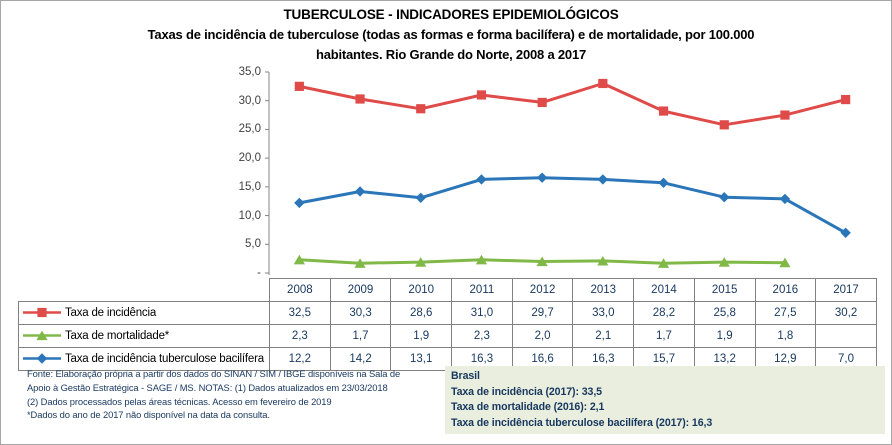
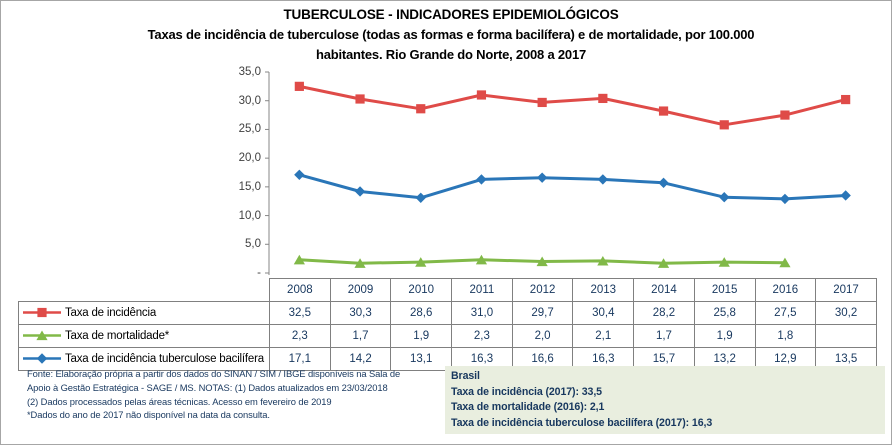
Taxa de incidência tuberculose bacilífera/2008: 12,2 -> 17,1
Taxa de incidência/2013: 33,0 -> 30,4
Taxa de incidência tuberculose bacilífera/2017: 7,0 -> 13,5
